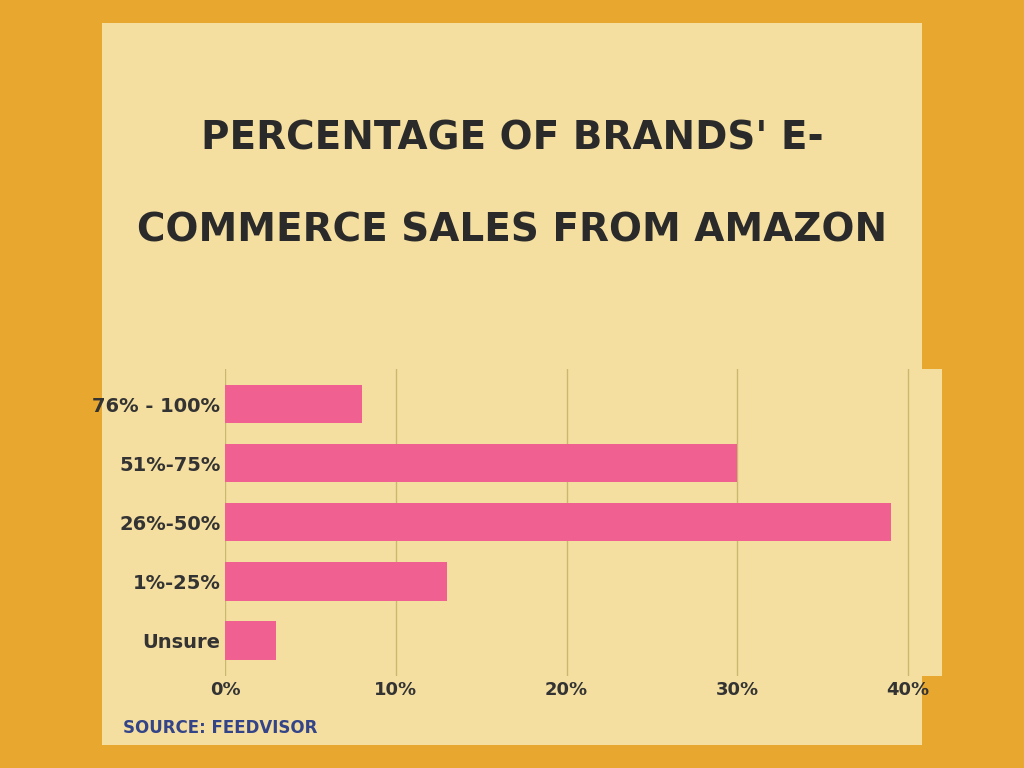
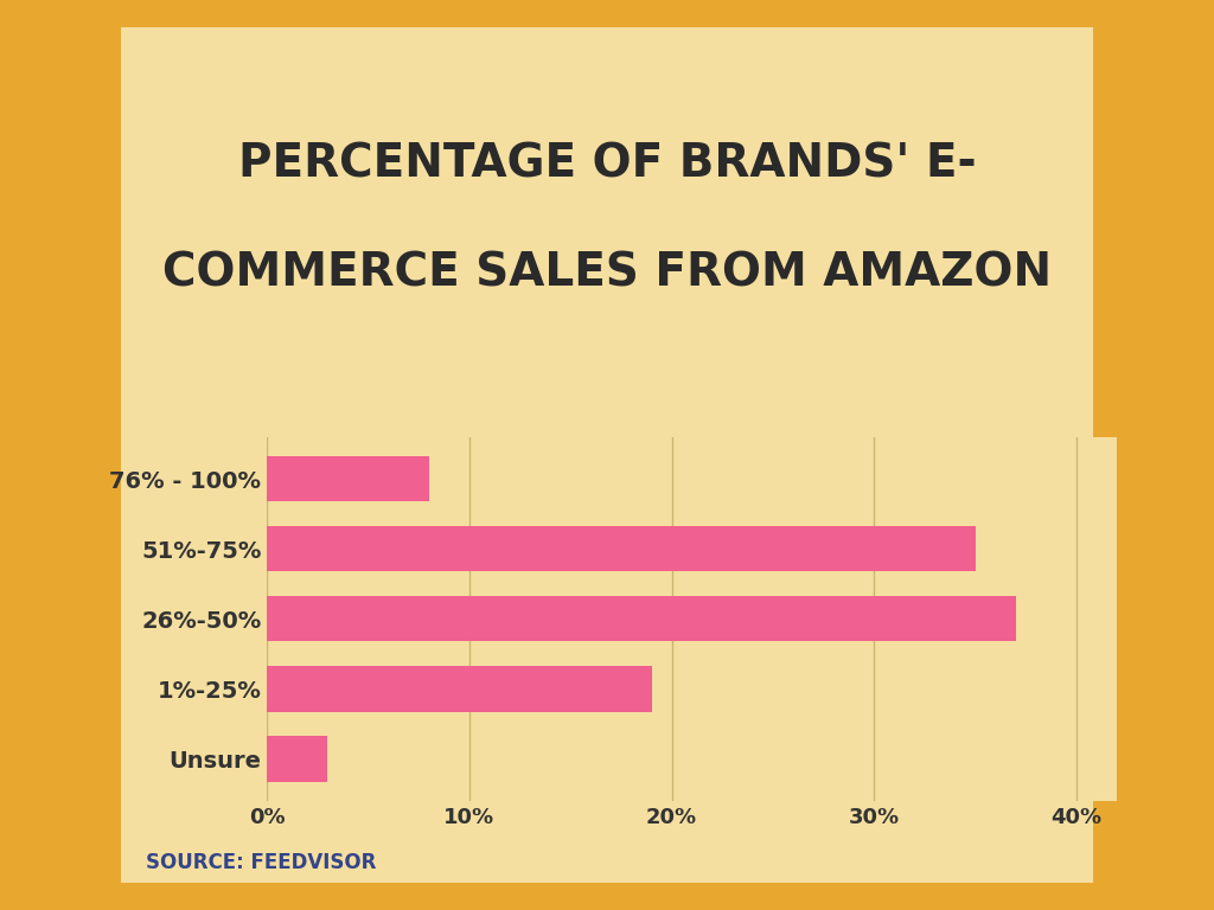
51%-75%: 30% -> 35%
26%-50%: 39% -> 37%
1%-25%: 13% -> 19%
